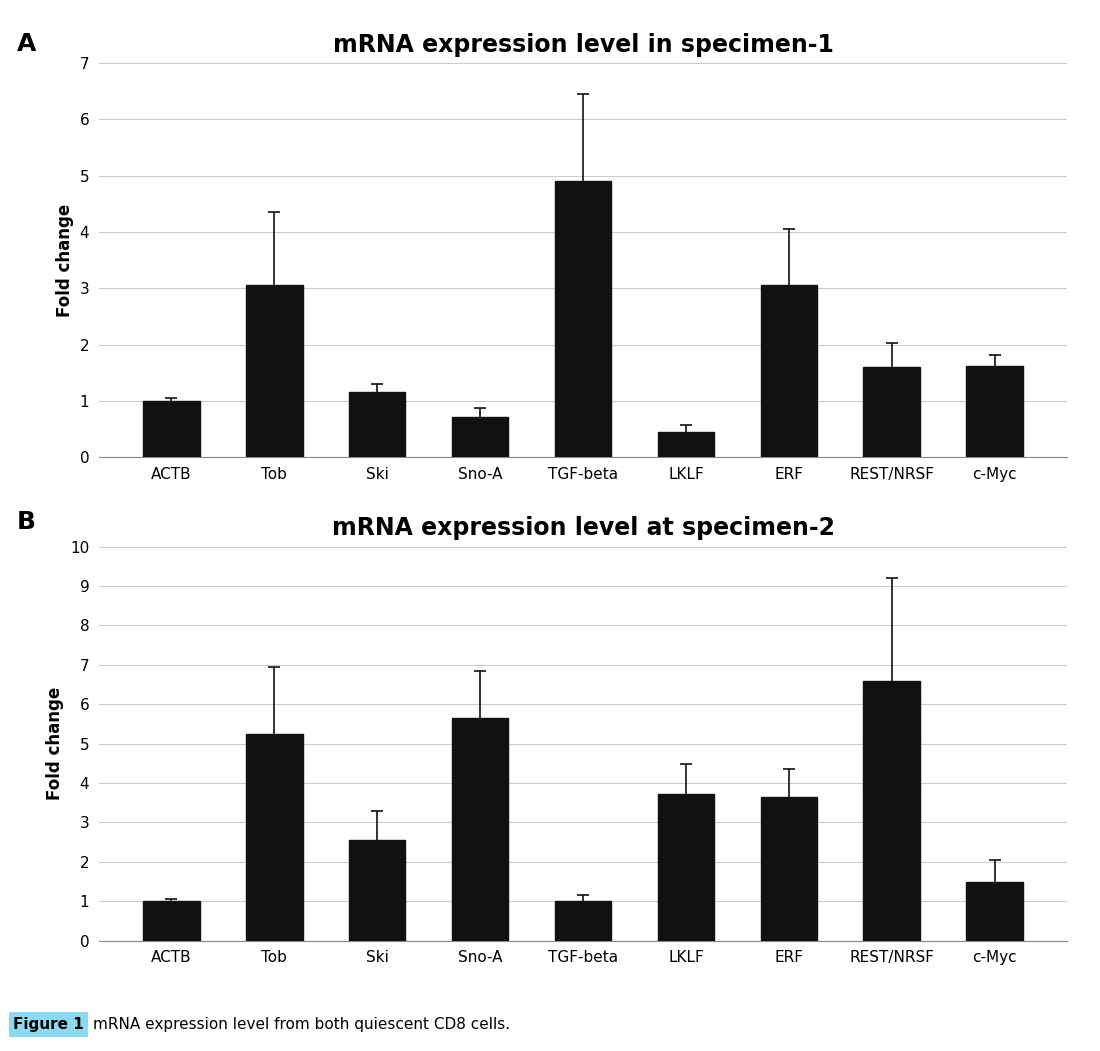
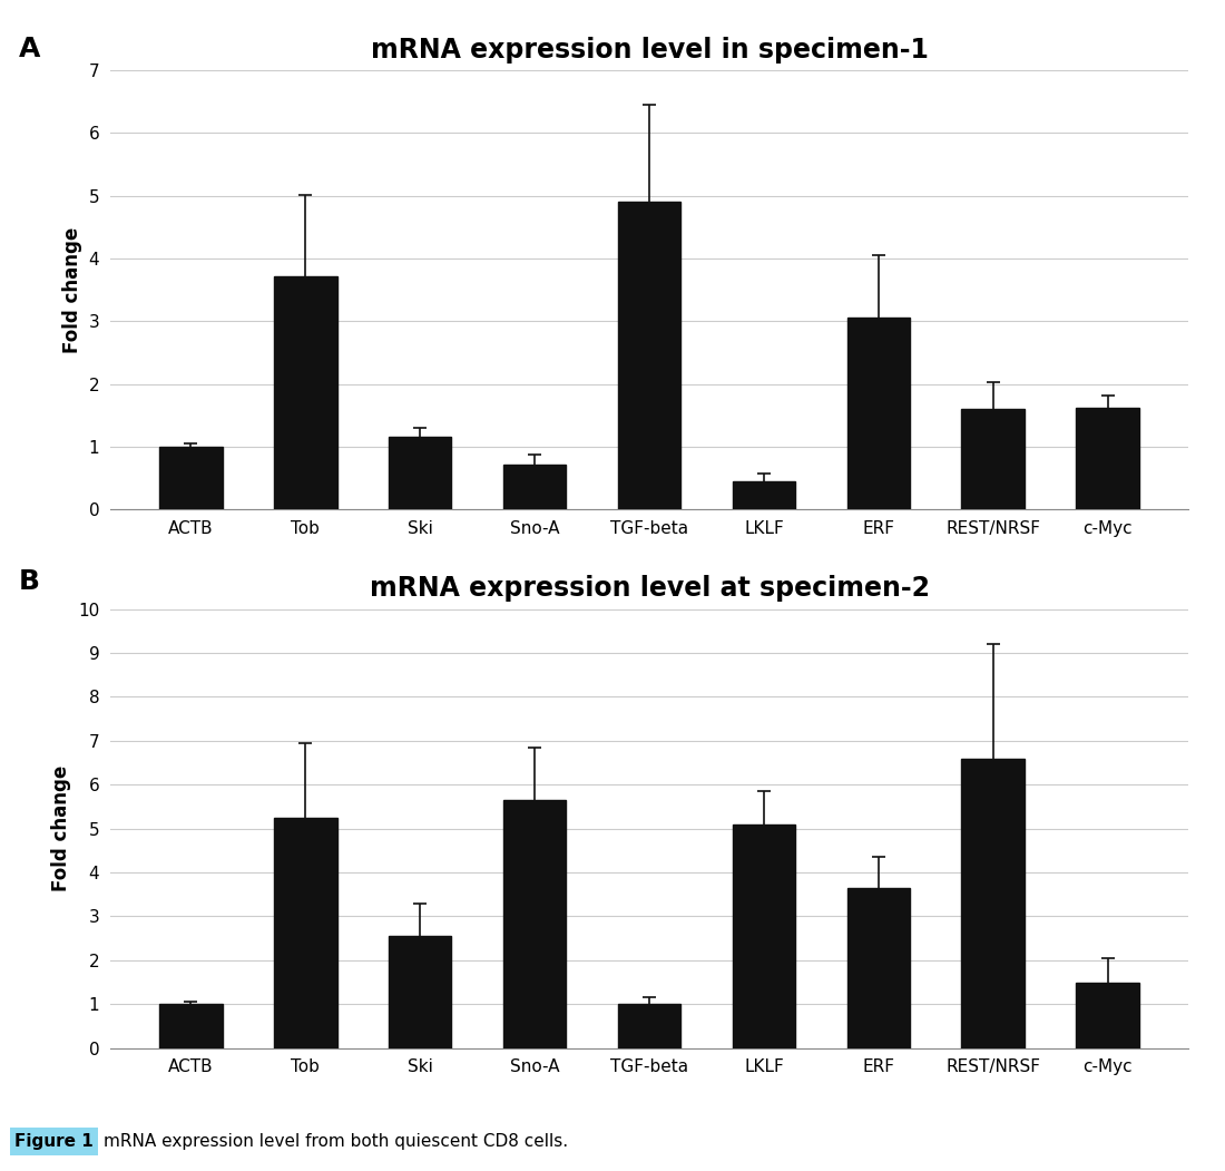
mRNA expression level in specimen-1/Tob: 3.05 -> 3.72
mRNA expression level at specimen-2/LKLF: 3.72 -> 5.10
